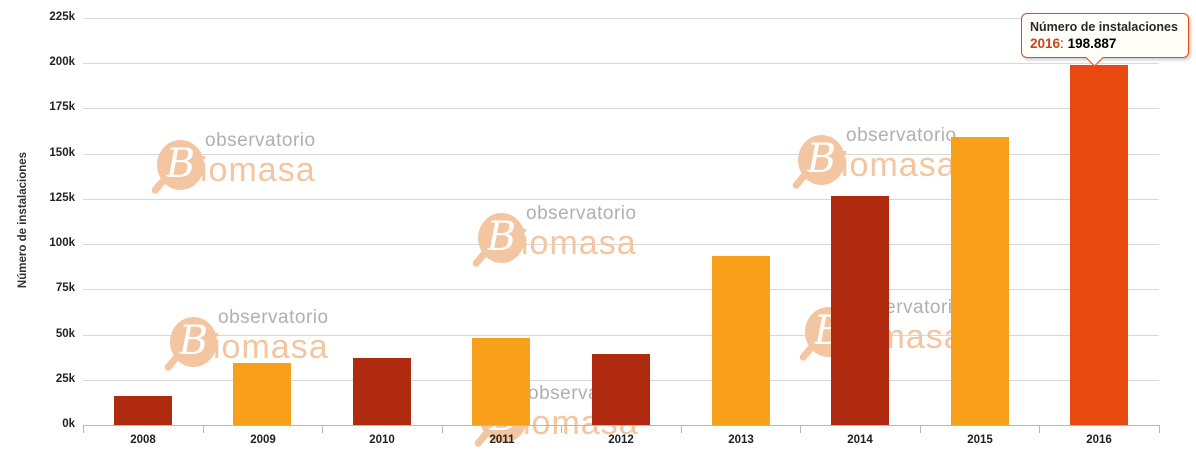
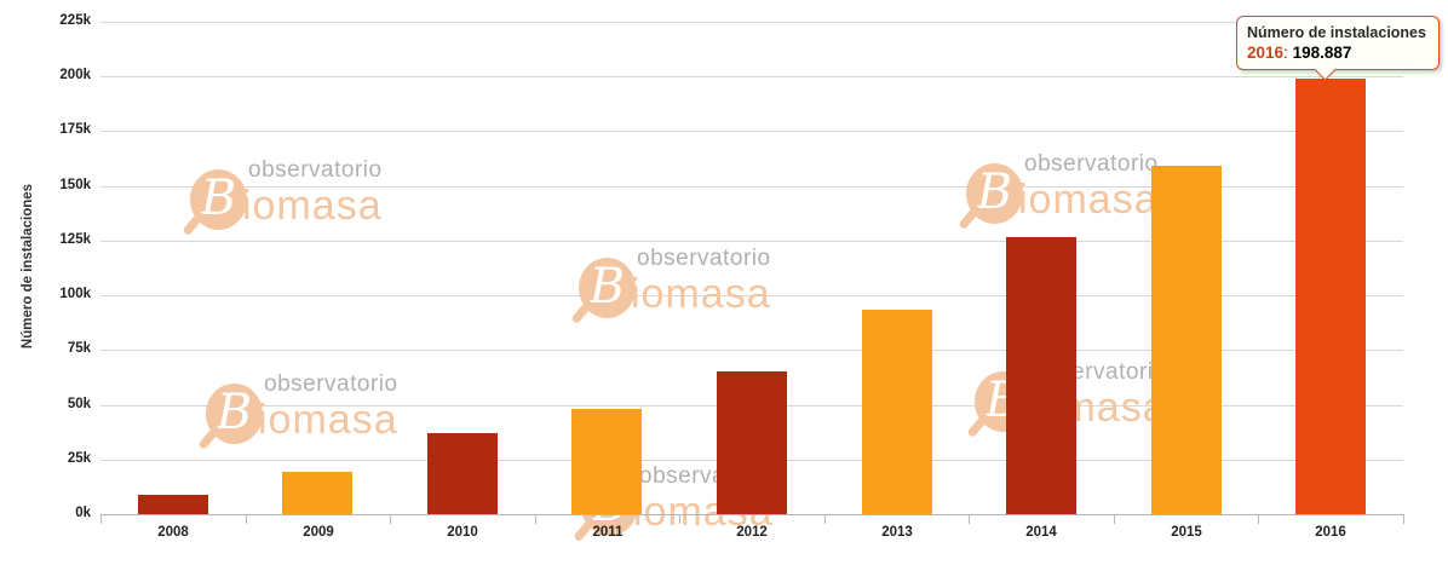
2008: 16k -> 9k
2009: 34k -> 19k
2012: 39k -> 65k
